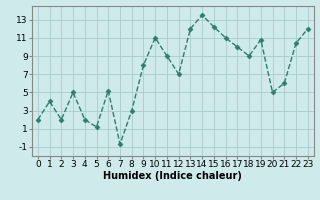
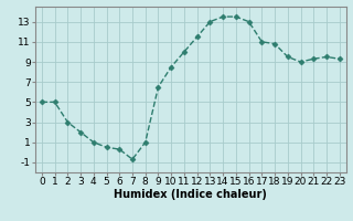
0: 2.0 -> 5.0
1: 4.0 -> 5.0
2: 2.0 -> 3.0
3: 5.0 -> 2.0
4: 2.0 -> 1.0
5: 1.2 -> 0.5
6: 5.2 -> 0.3
8: 3.0 -> 1.0
9: 8.0 -> 6.5
10: 11.0 -> 8.5
11: 9.0 -> 10.0
12: 7.0 -> 11.5
13: 12.0 -> 13.0
15: 12.2 -> 13.5
16: 11.0 -> 13.0
17: 10.0 -> 11.0
18: 9.0 -> 10.8
19: 10.8 -> 9.5
20: 5.0 -> 9.0
21: 6.0 -> 9.3
22: 10.4 -> 9.5
23: 12.0 -> 9.3
